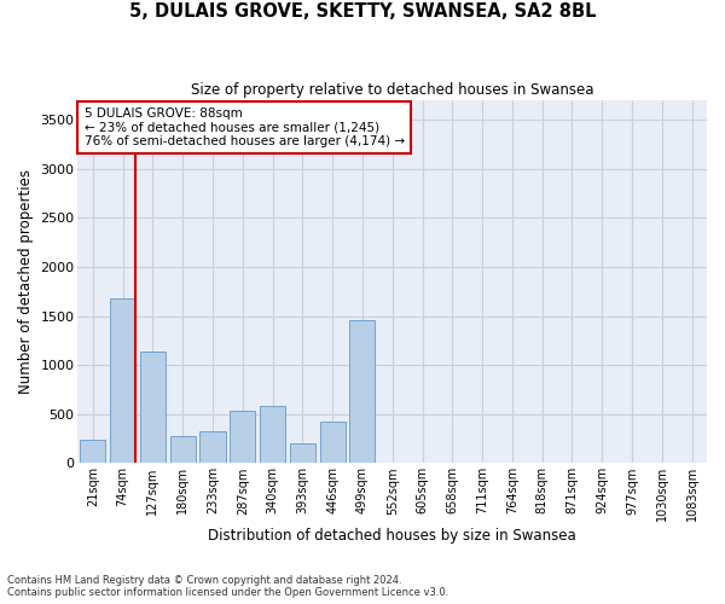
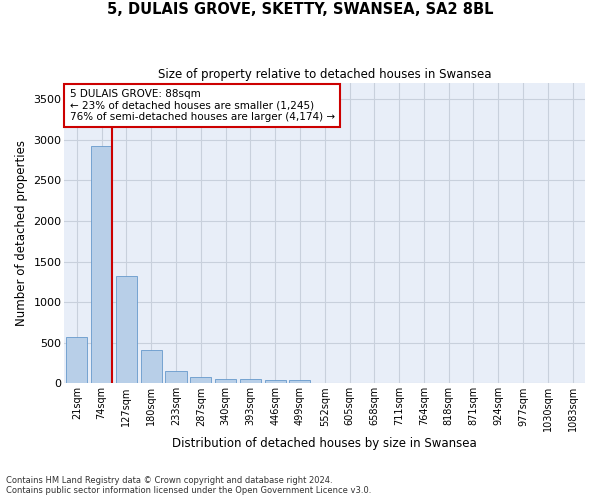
21sqm: 240 -> 570
74sqm: 1680 -> 2920
127sqm: 1140 -> 1320
180sqm: 280 -> 410
233sqm: 320 -> 150
287sqm: 540 -> 80
340sqm: 580 -> 60
393sqm: 200 -> 60
446sqm: 420 -> 40
499sqm: 1460 -> 40
